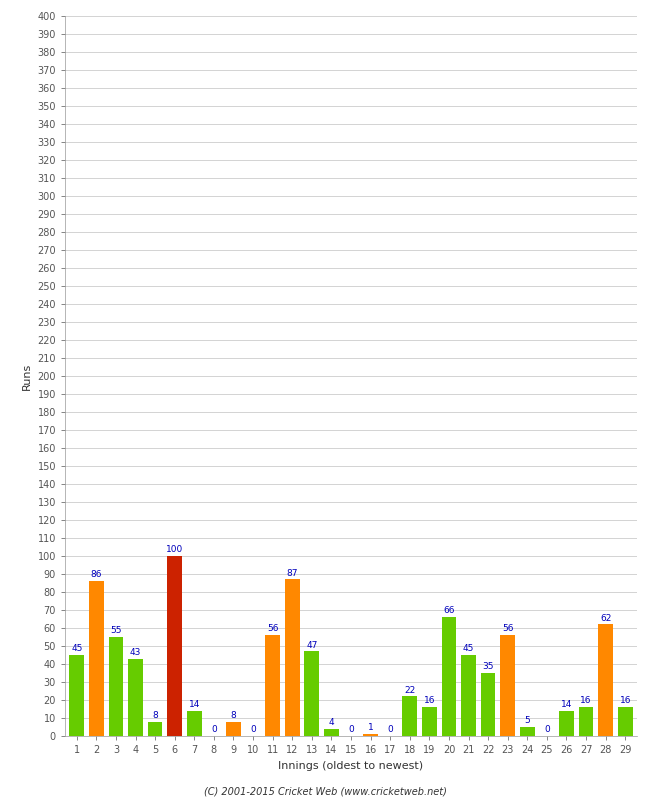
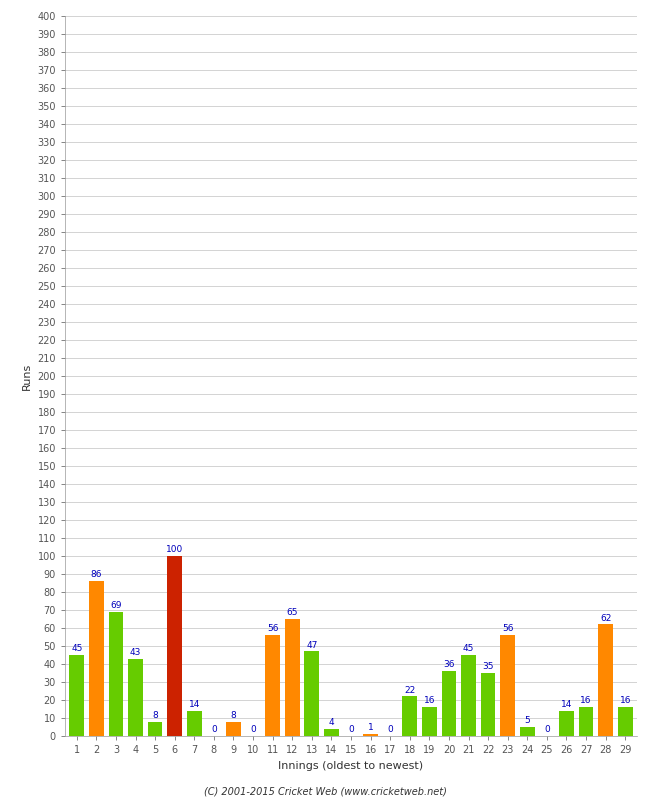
3: 55 -> 69
12: 87 -> 65
20: 66 -> 36
